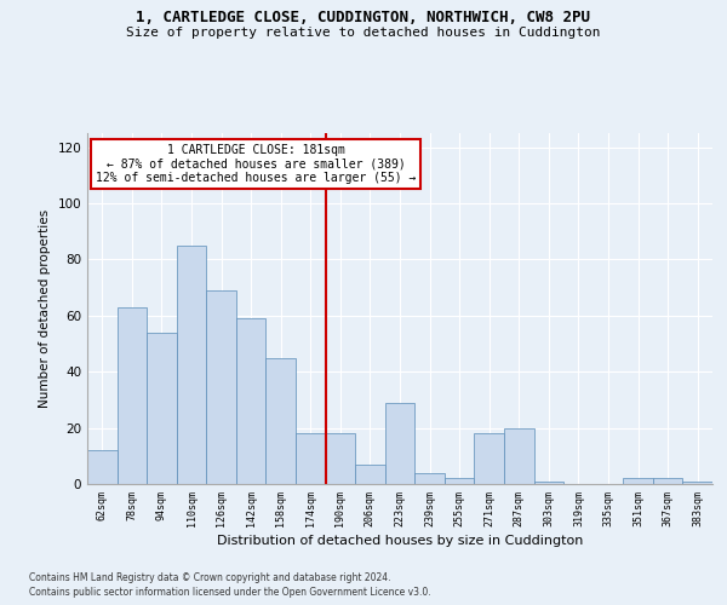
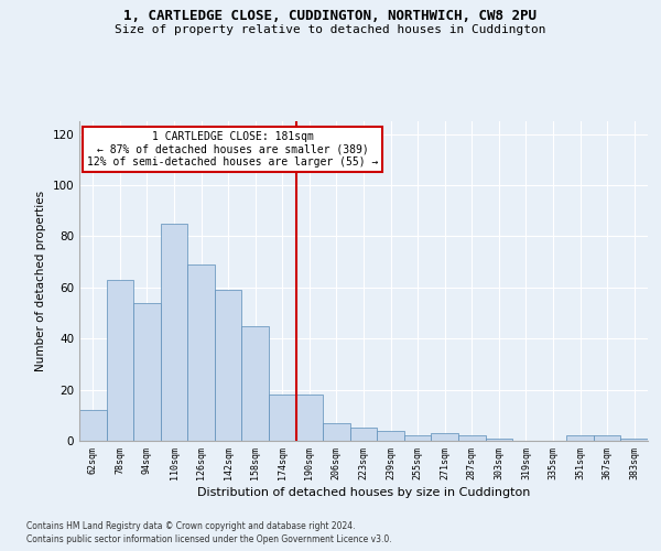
223sqm: 29 -> 5
271sqm: 18 -> 3
287sqm: 20 -> 2
